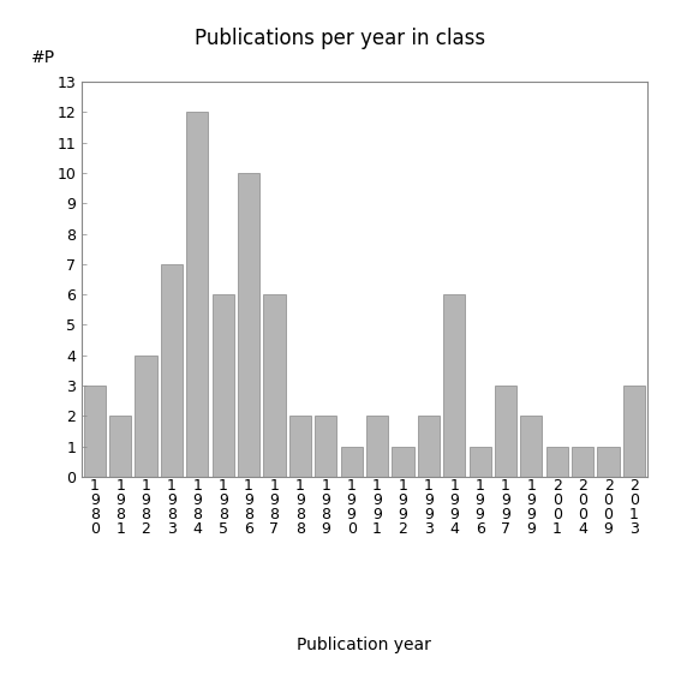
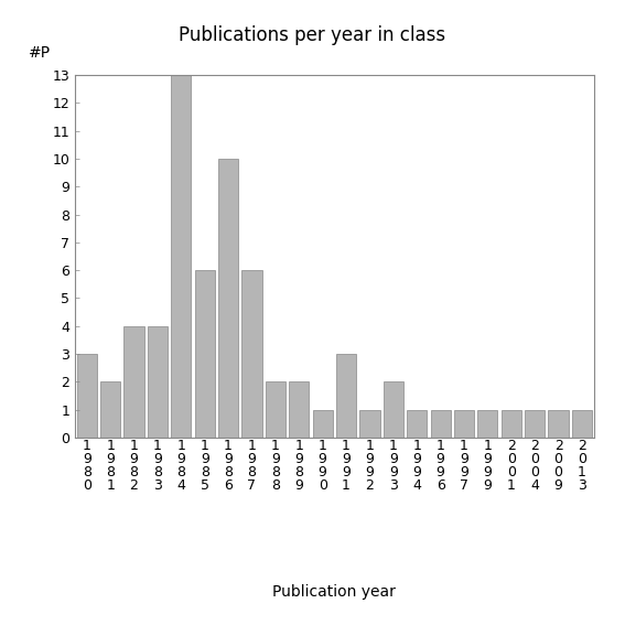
1 9 8 3: 7 -> 4
1 9 8 4: 12 -> 13
1 9 9 1: 2 -> 3
1 9 9 4: 6 -> 1
1 9 9 7: 3 -> 1
1 9 9 9: 2 -> 1
2 0 1 3: 3 -> 1
